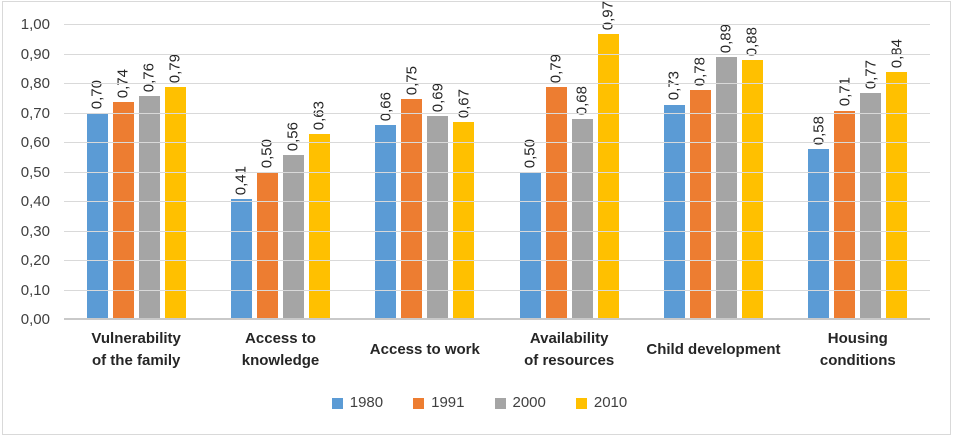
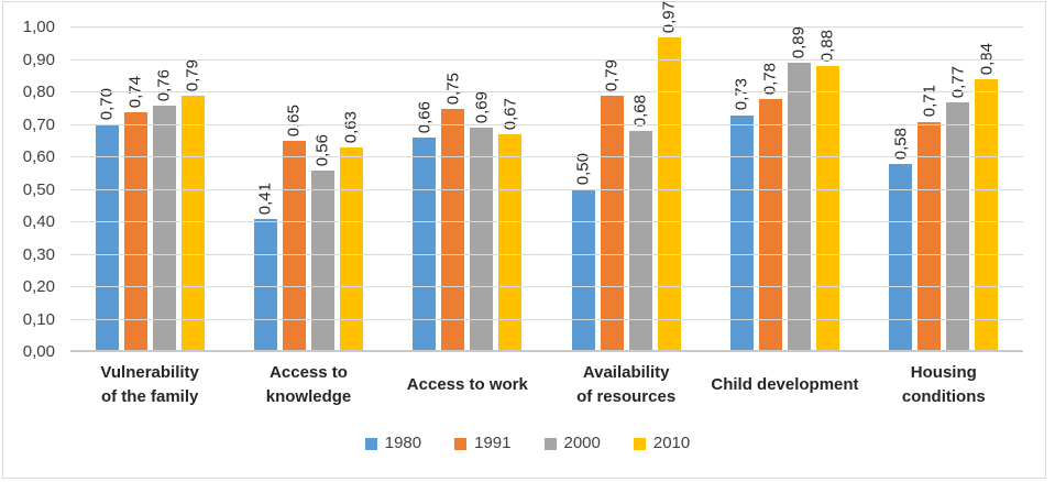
1991/Access to knowledge: 0,50 -> 0,65
